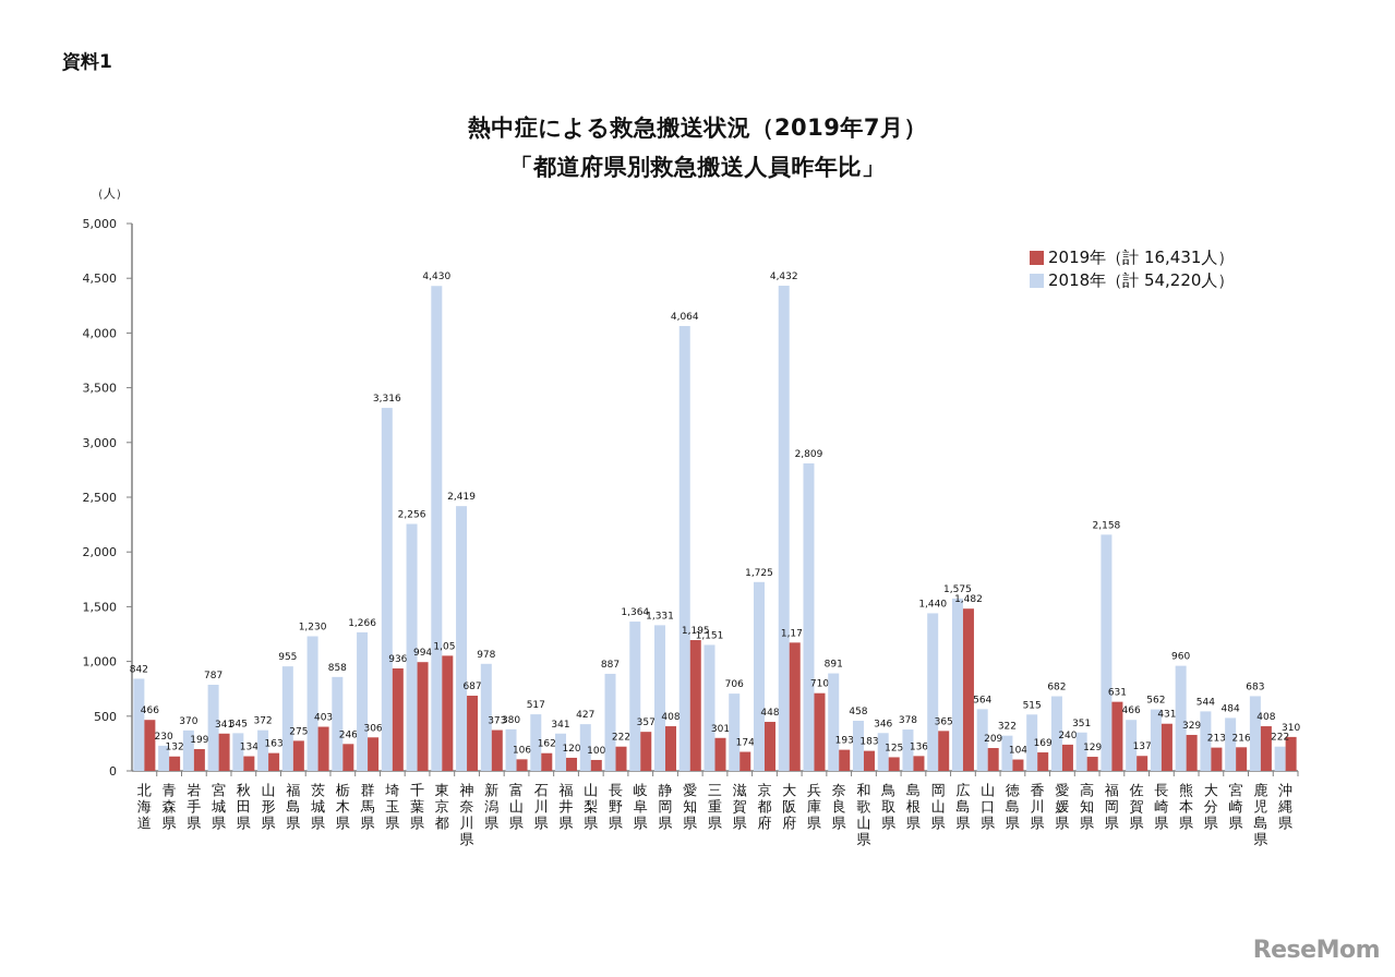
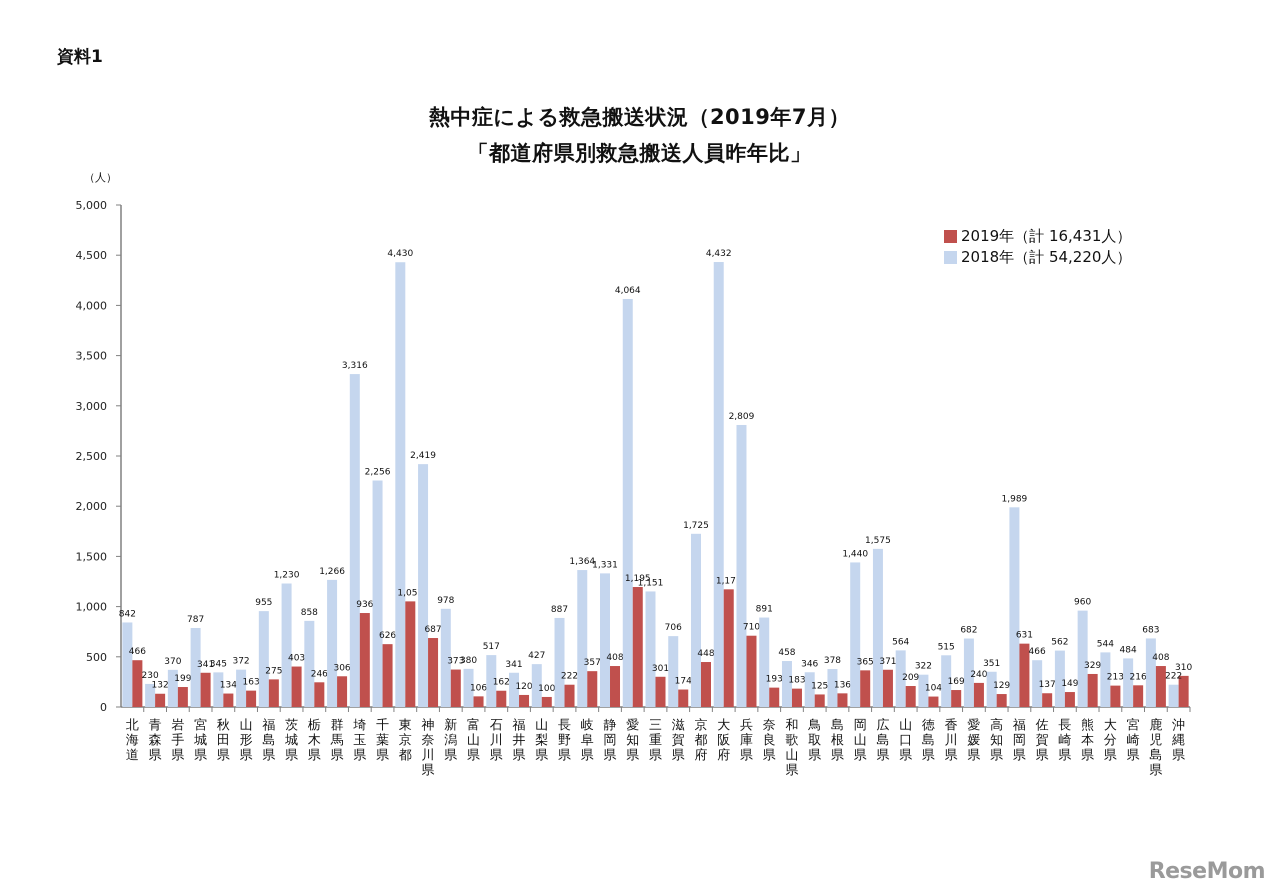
2019年（計 16,431人）/千葉県: 994 -> 626
2019年（計 16,431人）/広島県: 1,482 -> 371
2018年（計 54,220人）/福岡県: 2,158 -> 1,989
2019年（計 16,431人）/長崎県: 431 -> 149
